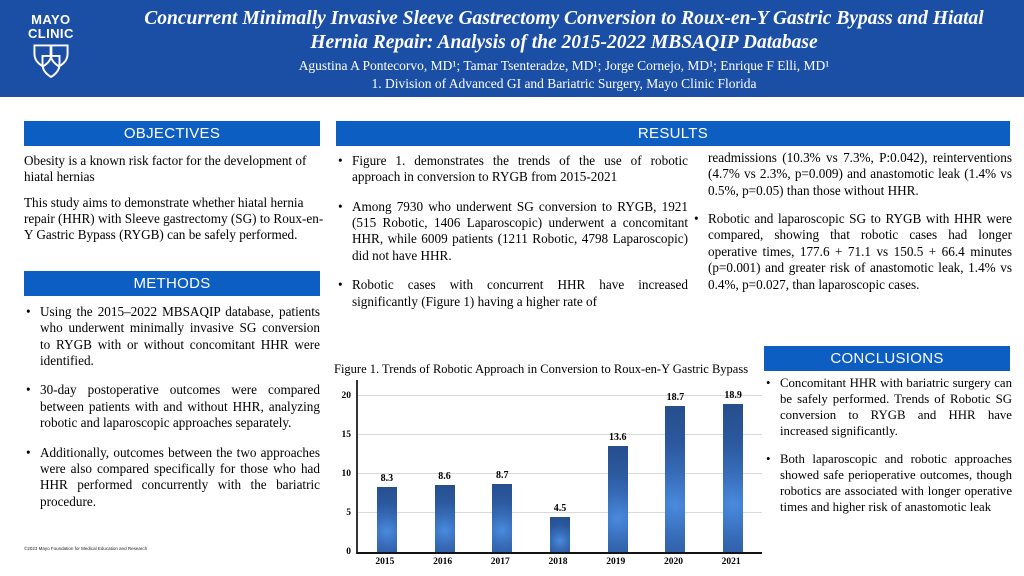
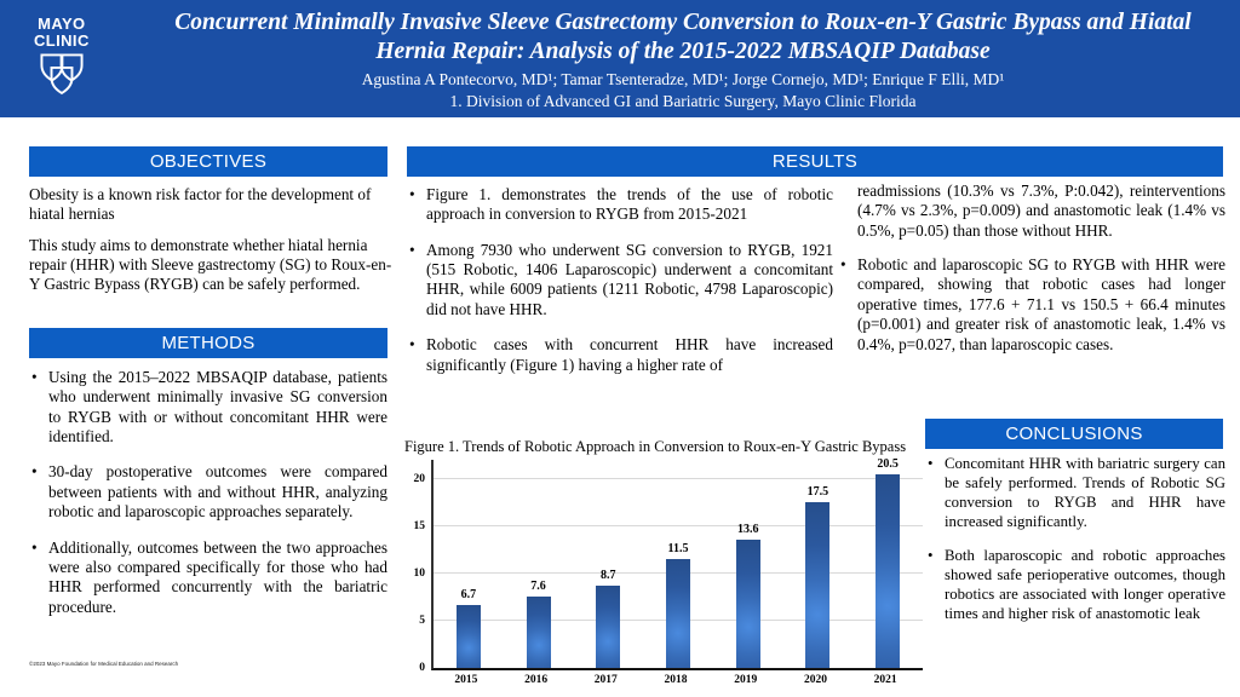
2015: 8.3 -> 6.7
2016: 8.6 -> 7.6
2018: 4.5 -> 11.5
2020: 18.7 -> 17.5
2021: 18.9 -> 20.5
